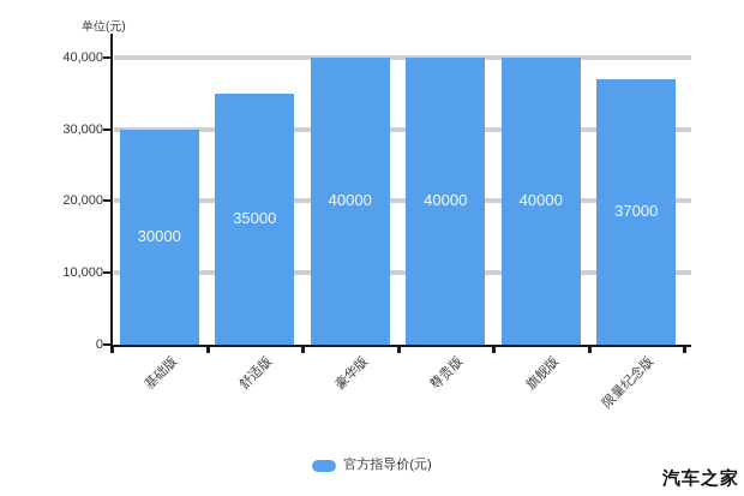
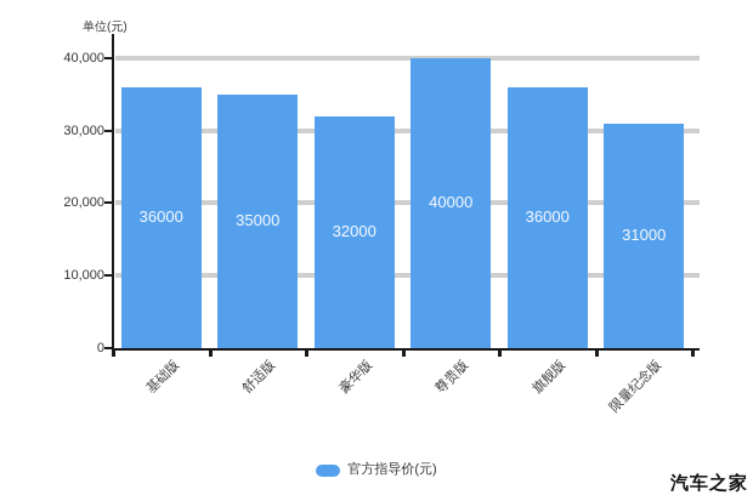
基础版: 30000 -> 36000
豪华版: 40000 -> 32000
旗舰版: 40000 -> 36000
限量纪念版: 37000 -> 31000
